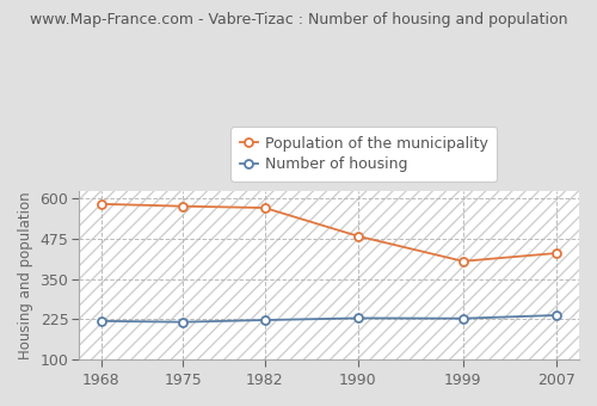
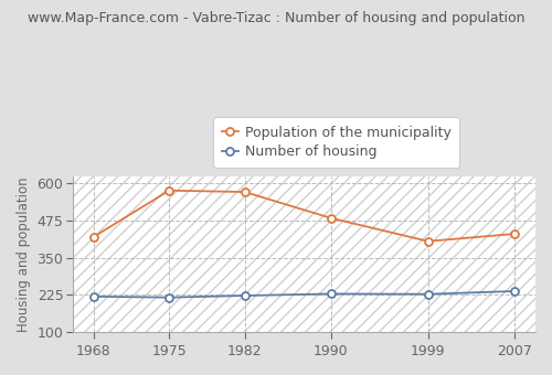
Population of the municipality/1968: 583 -> 420
